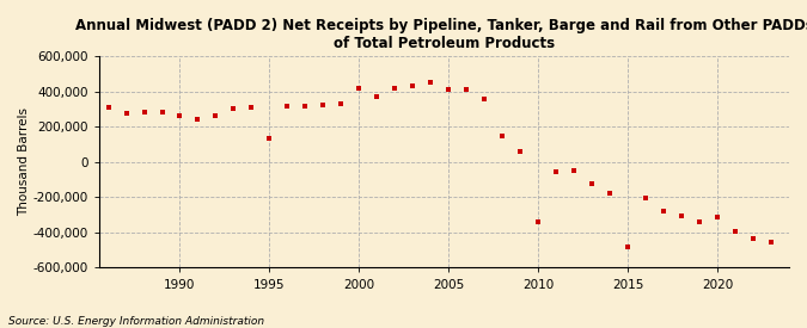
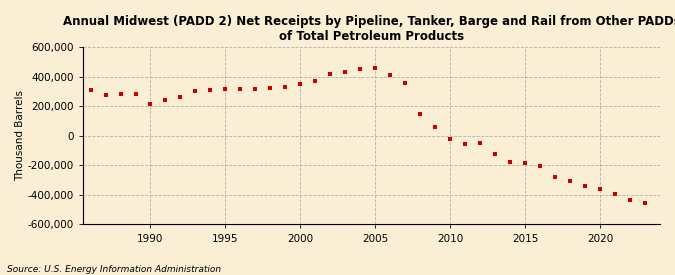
1990: 260,000 -> 210,000
1995: 130,000 -> 310,000
2000: 420,000 -> 350,000
2005: 410,000 -> 460,000
2010: -340,000 -> -20,000
2015: -480,000 -> -190,000
2020: -310,000 -> -360,000
